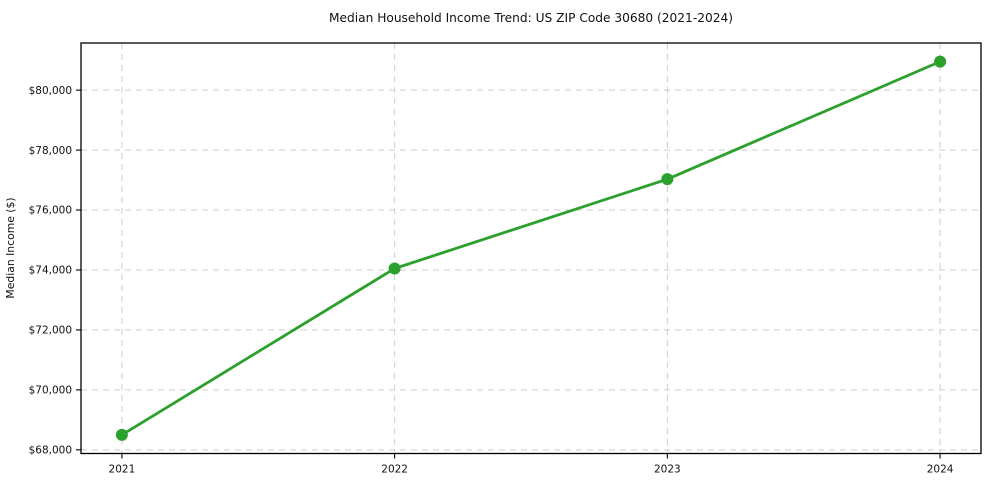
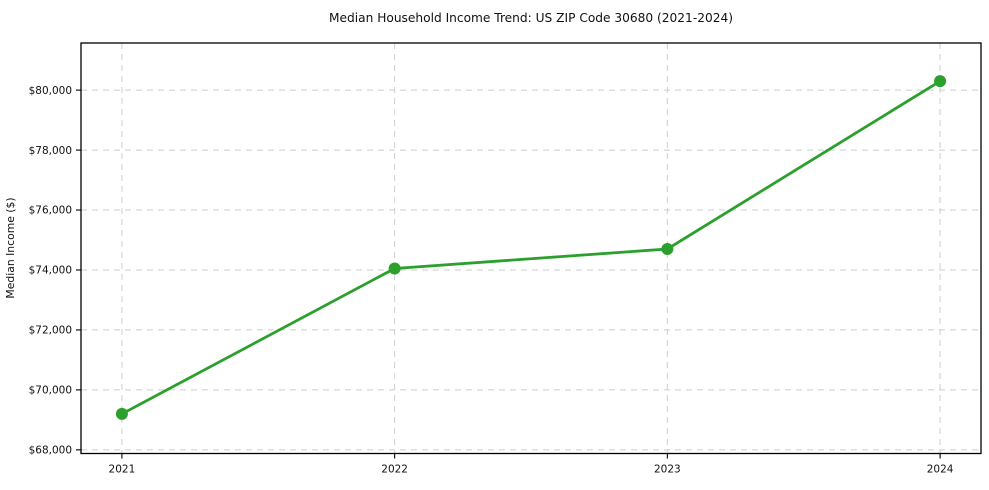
2021: $68500 -> $69200
2023: $77000 -> $74700
2024: $81000 -> $80300
